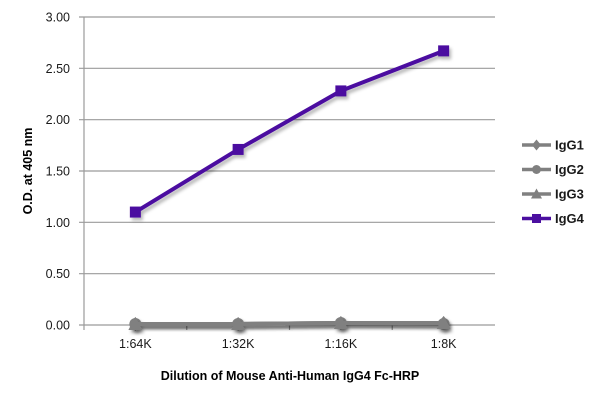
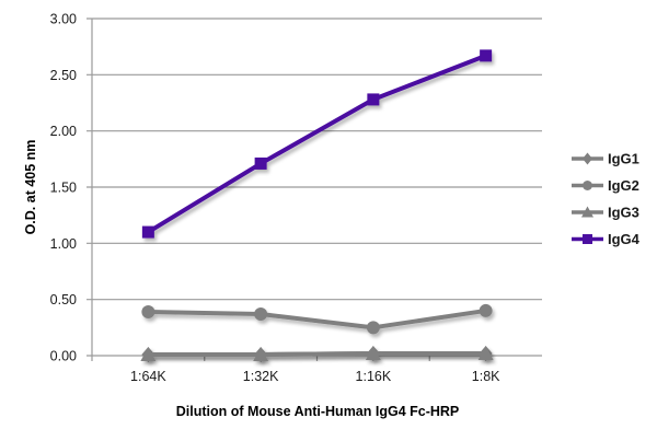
IgG2/1:64K: 0.01 -> 0.39
IgG2/1:32K: 0.01 -> 0.37
IgG2/1:16K: 0.02 -> 0.25
IgG2/1:8K: 0.01 -> 0.40
